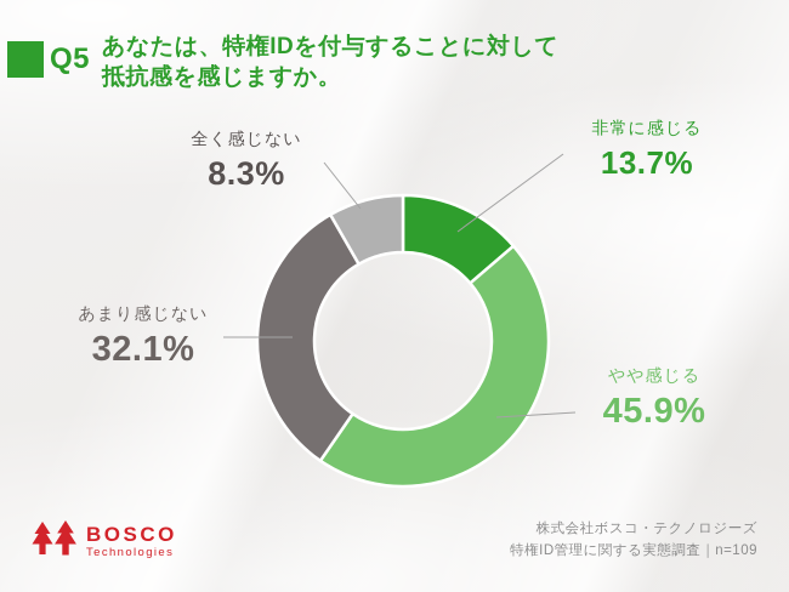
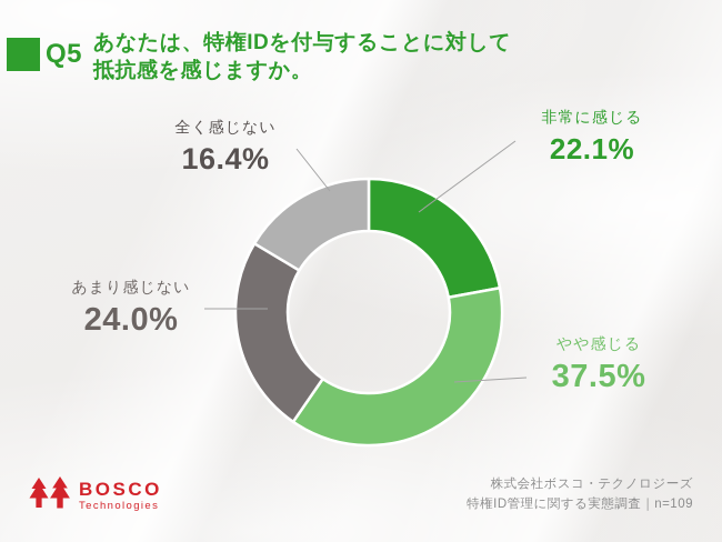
非常に感じる: 13.7% -> 22.1%
やや感じる: 45.9% -> 37.5%
あまり感じない: 32.1% -> 24.0%
全く感じない: 8.3% -> 16.4%
